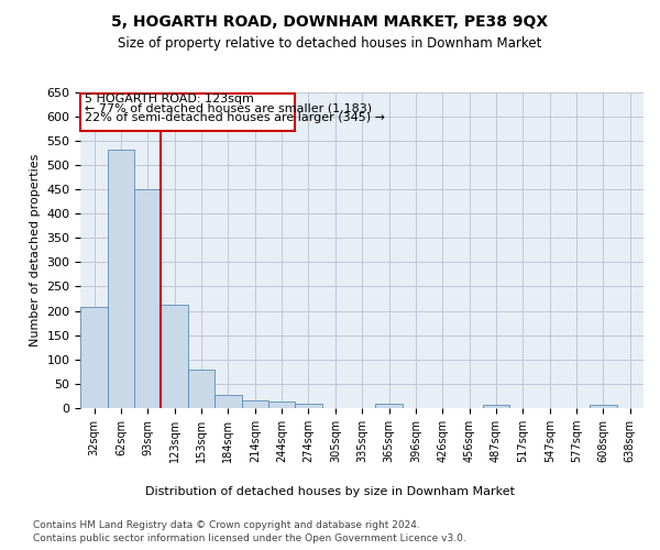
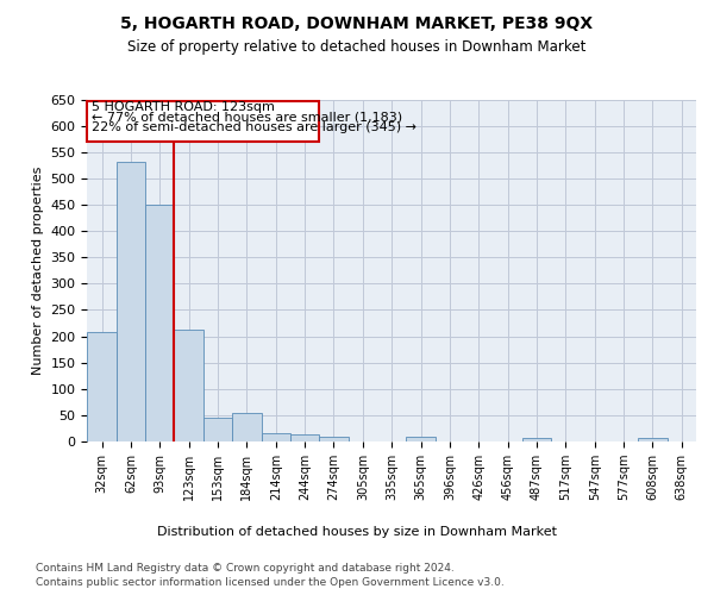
153sqm: 78 -> 45
184sqm: 27 -> 55
